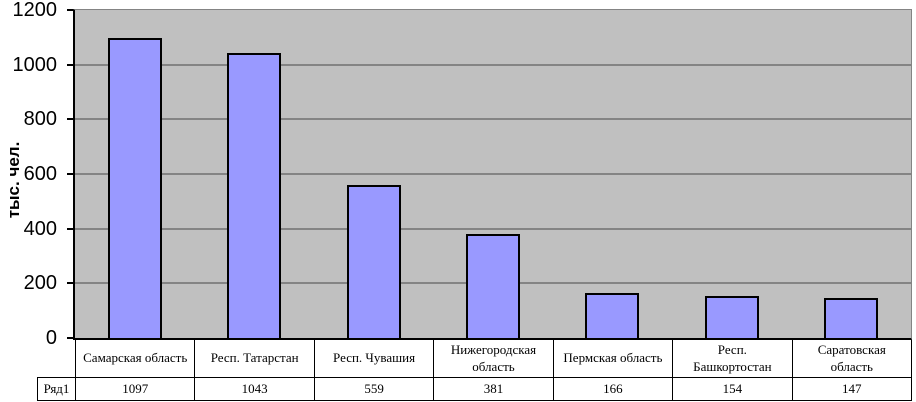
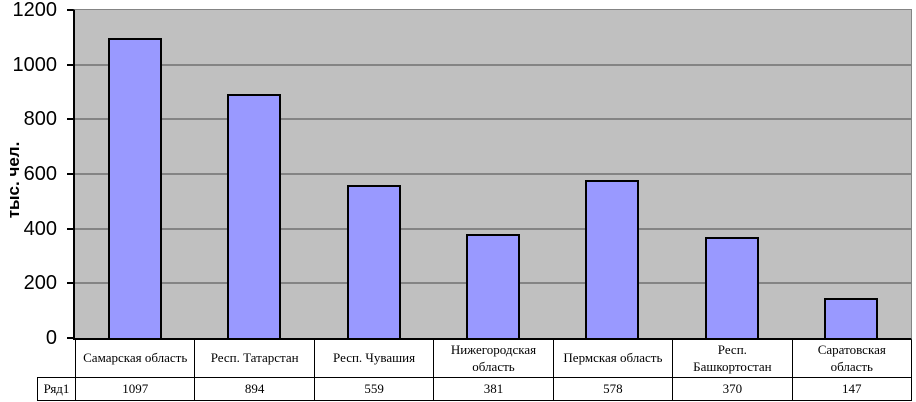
Респ. Татарстан: 1043 -> 894
Пермская область: 166 -> 578
Респ. Башкортостан: 154 -> 370
